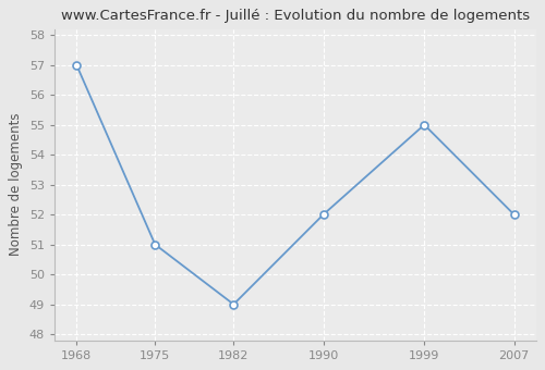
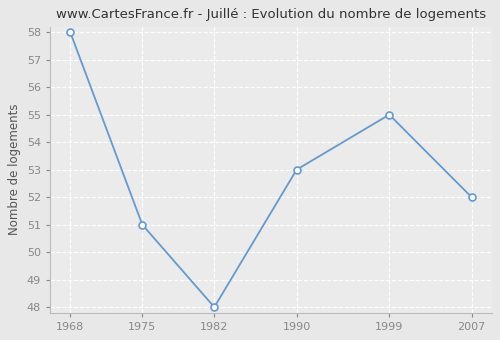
1968: 57 -> 58
1982: 49 -> 48
1990: 52 -> 53
